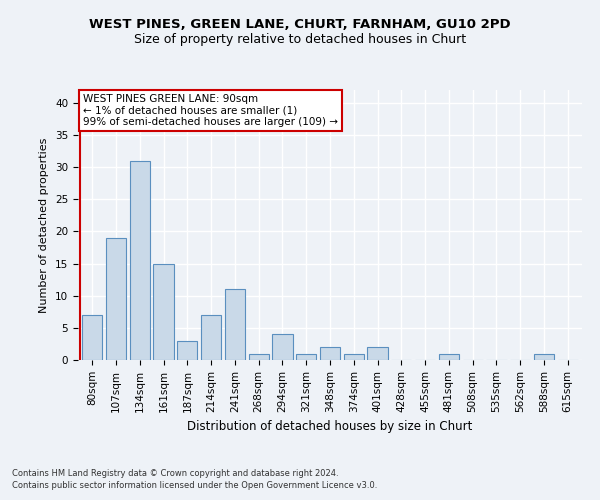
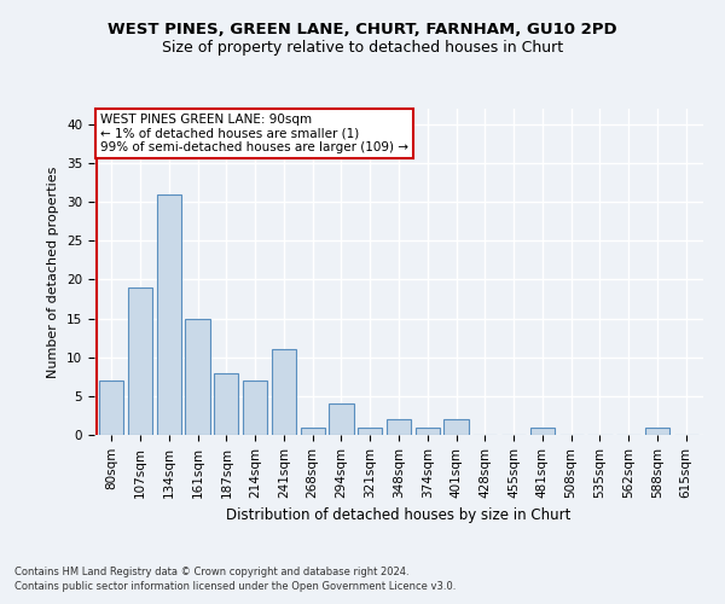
187sqm: 3 -> 8
